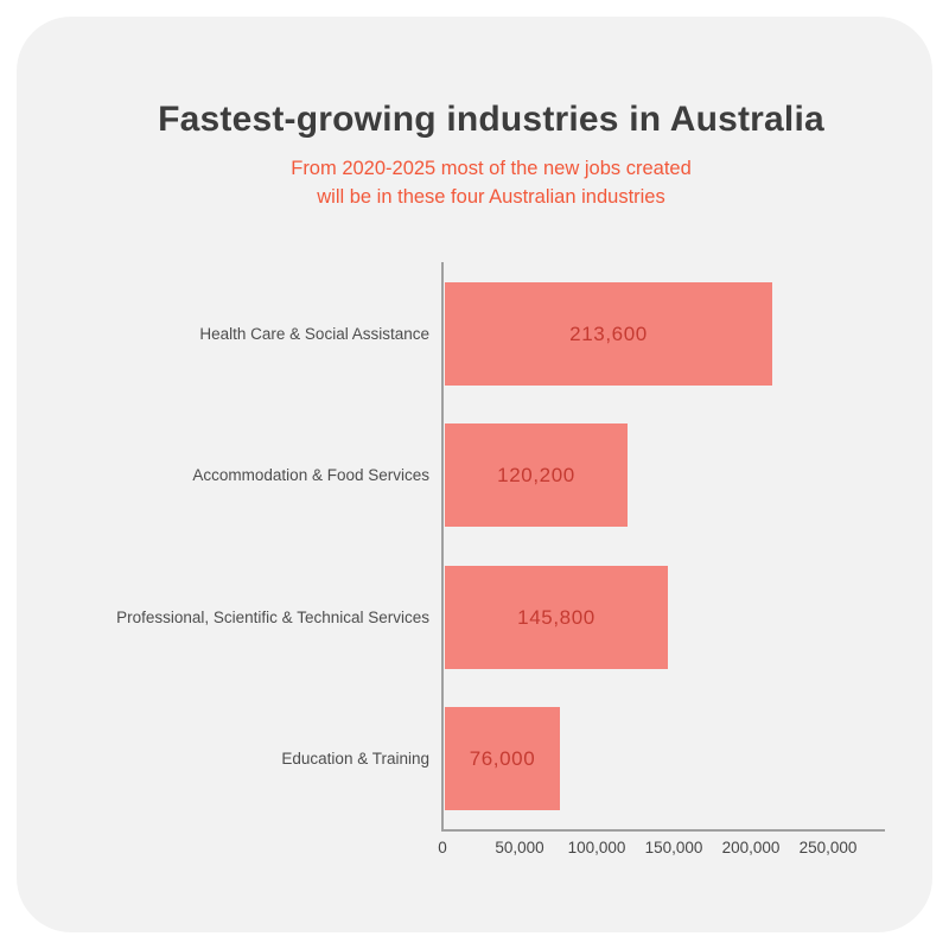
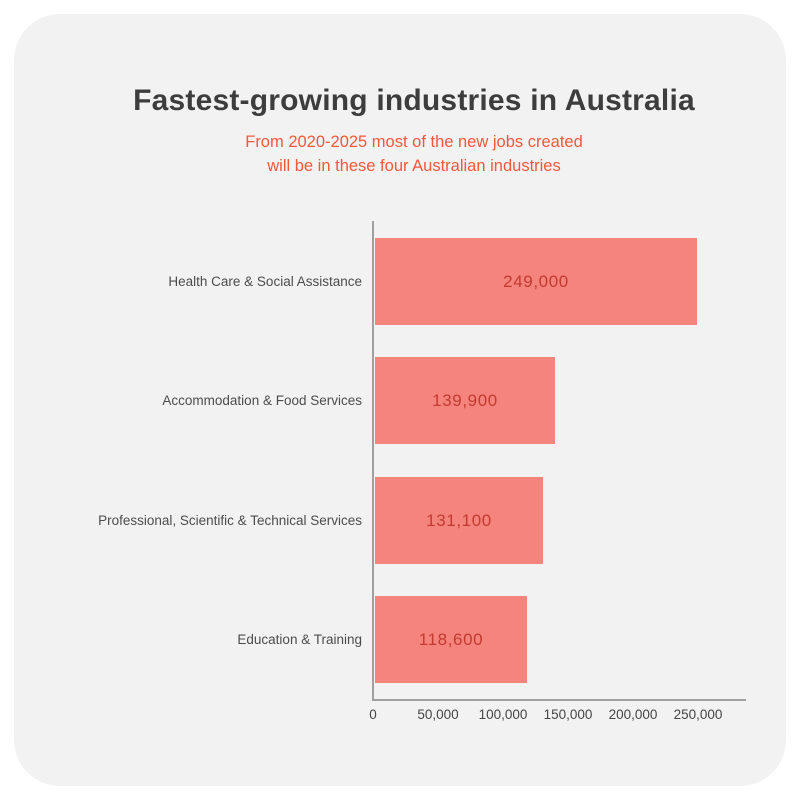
Health Care & Social Assistance: 213,600 -> 249,000
Accommodation & Food Services: 120,200 -> 139,900
Professional, Scientific & Technical Services: 145,800 -> 131,100
Education & Training: 76,000 -> 118,600
